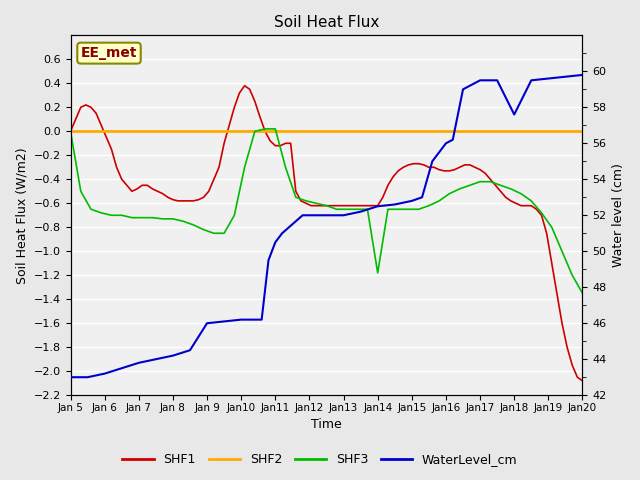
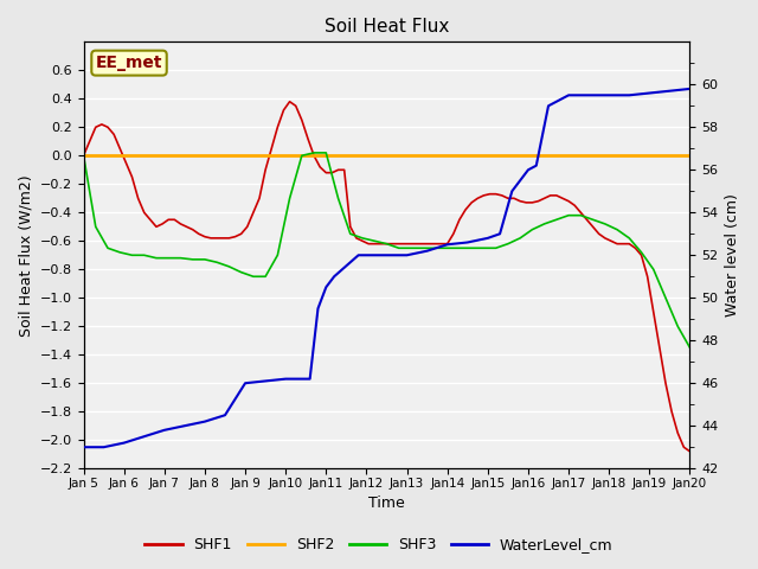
SHF3/Jan14: -1.18 -> -0.65
WaterLevel_cm/Jan18: 57.6 -> 59.5
